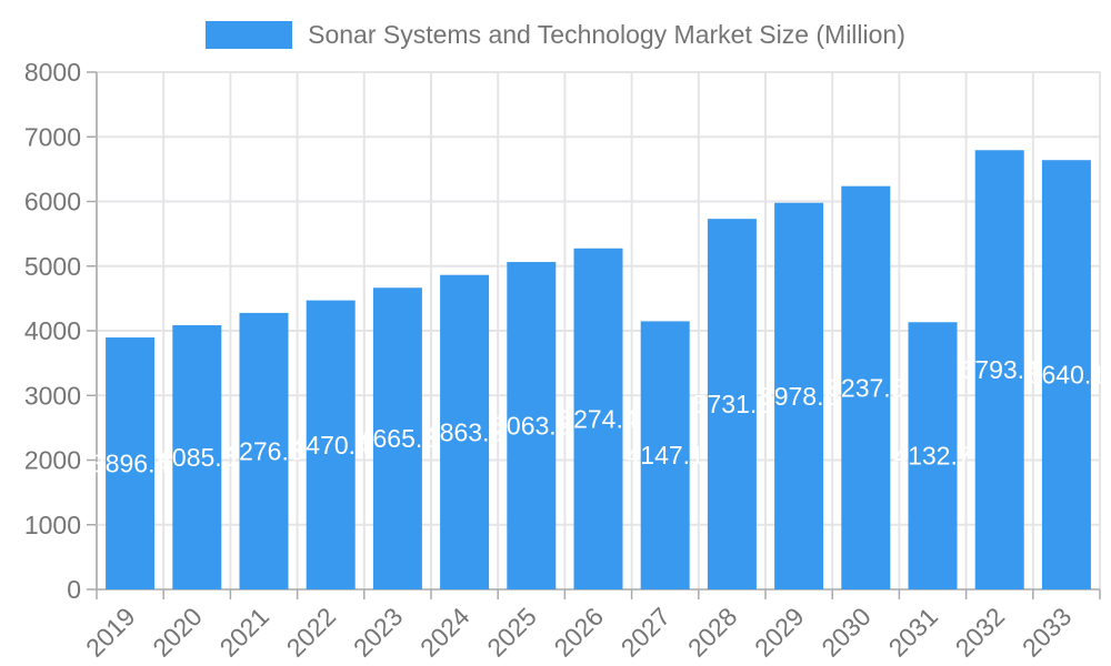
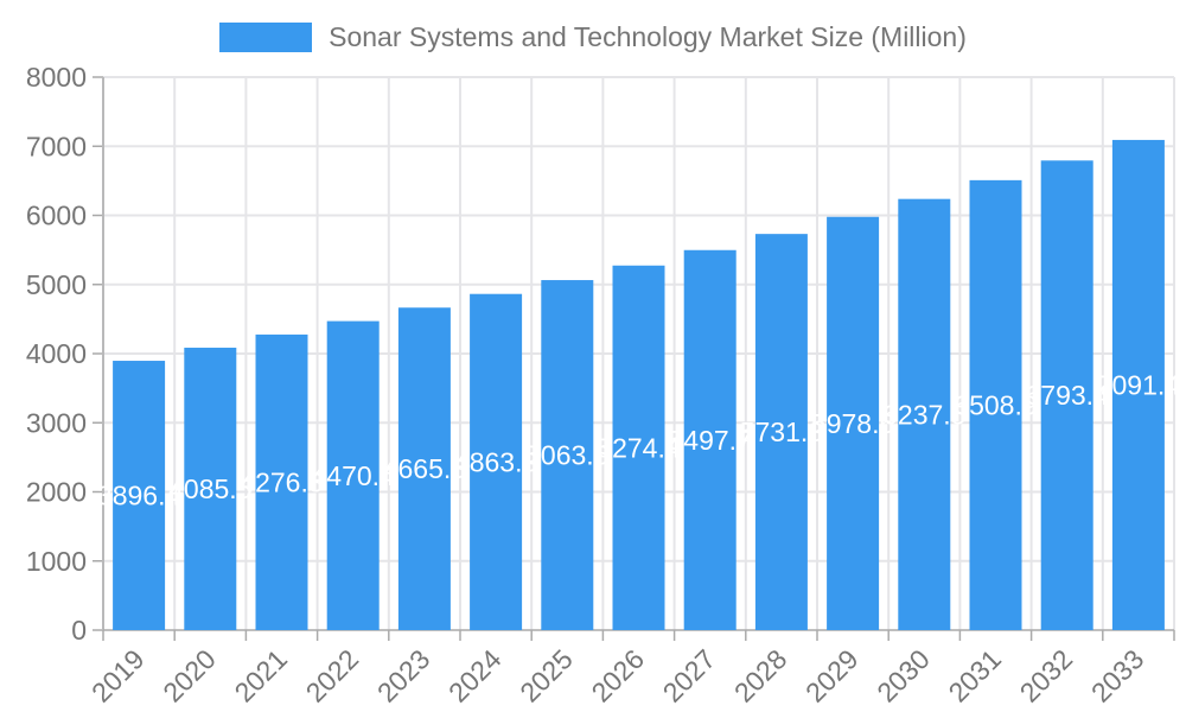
2027: 4147.1 -> 5497.7
2031: 4132.7 -> 6508.9
2033: 6640.1 -> 7091.4
